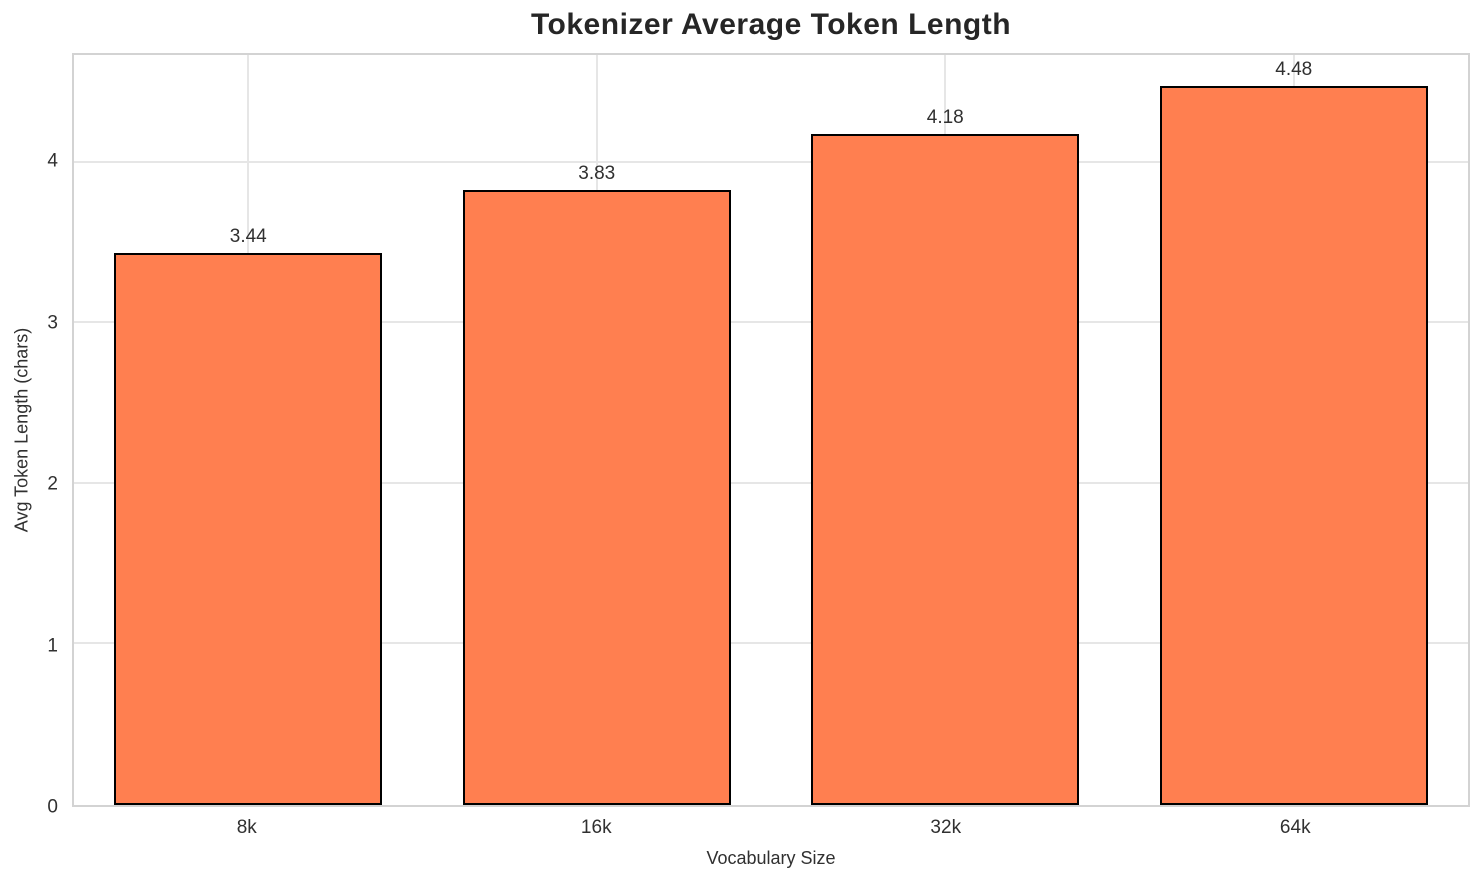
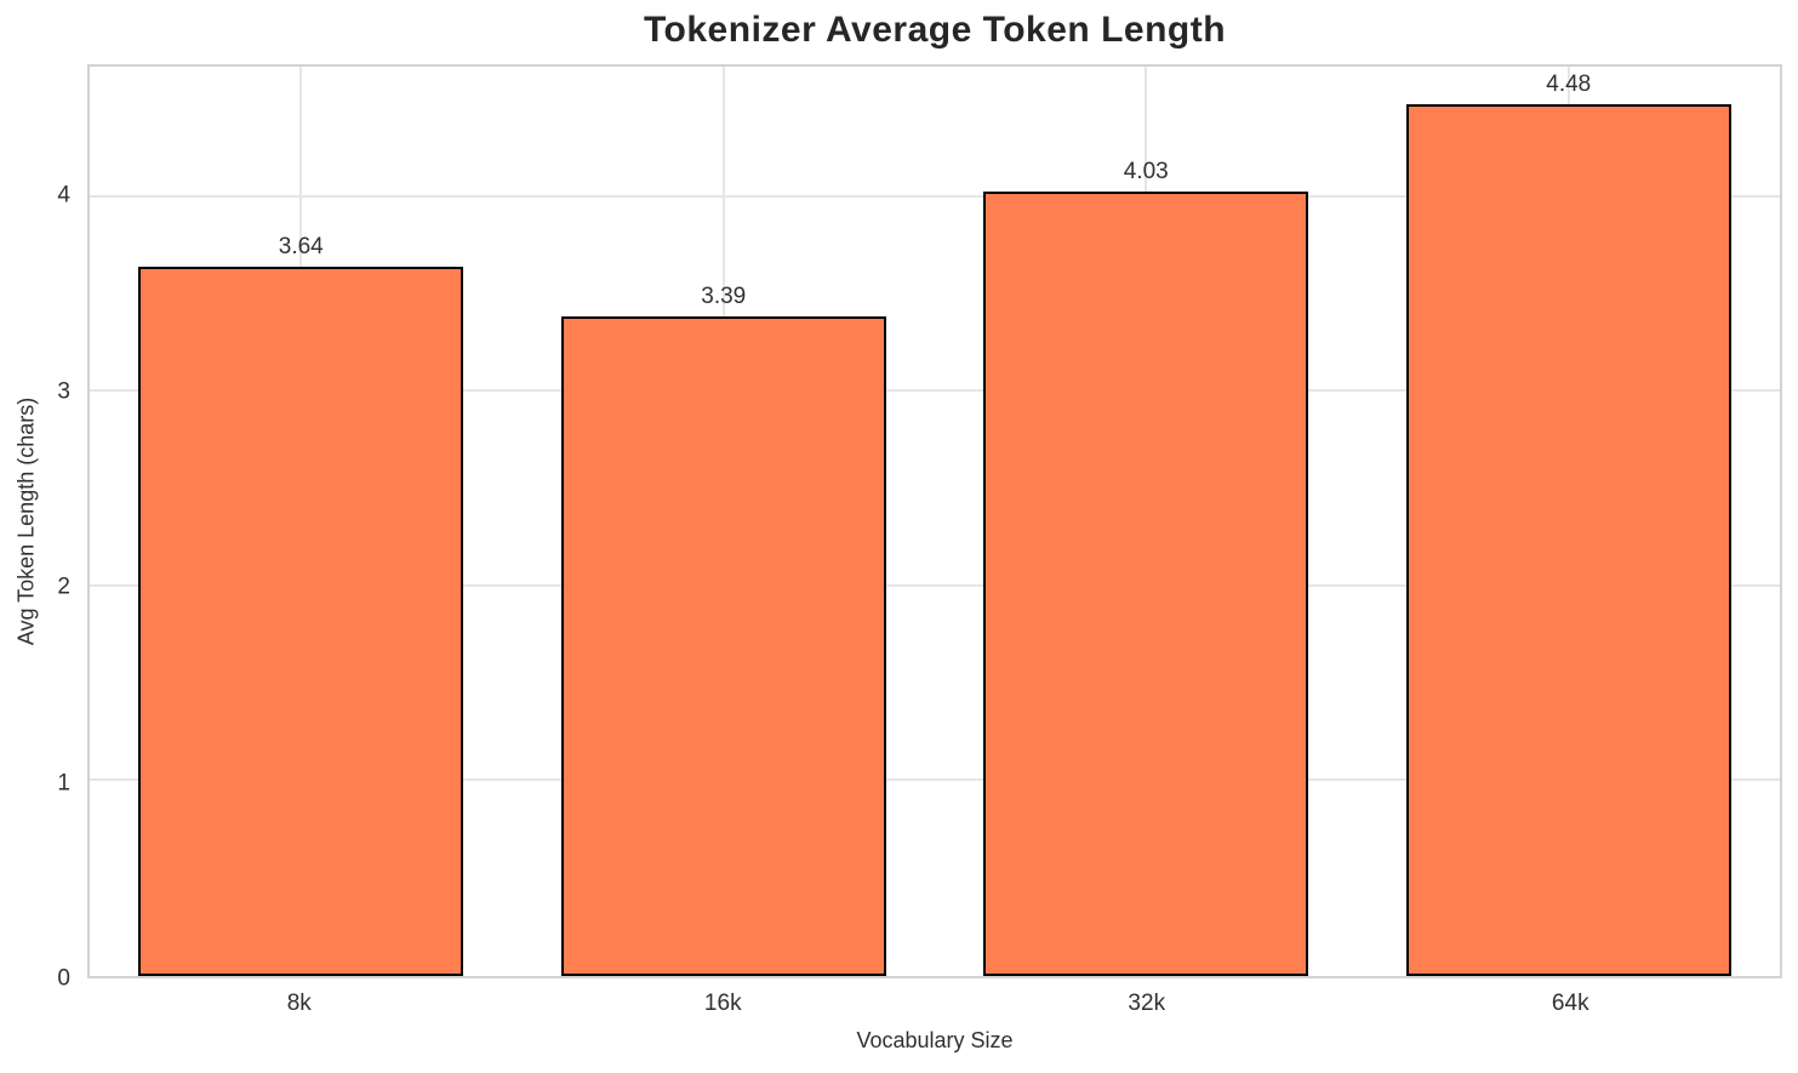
8k: 3.44 -> 3.64
16k: 3.83 -> 3.39
32k: 4.18 -> 4.03
